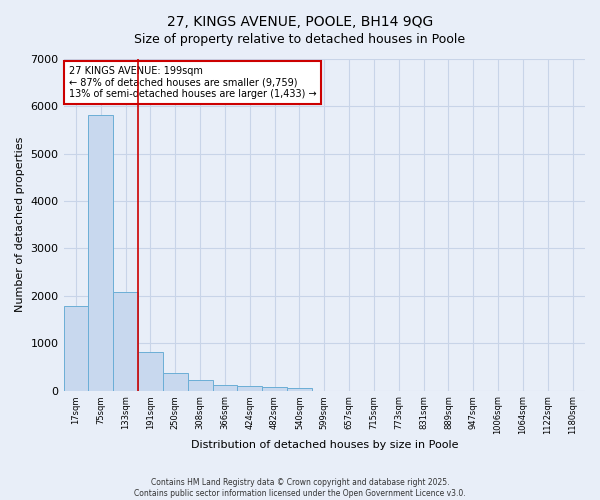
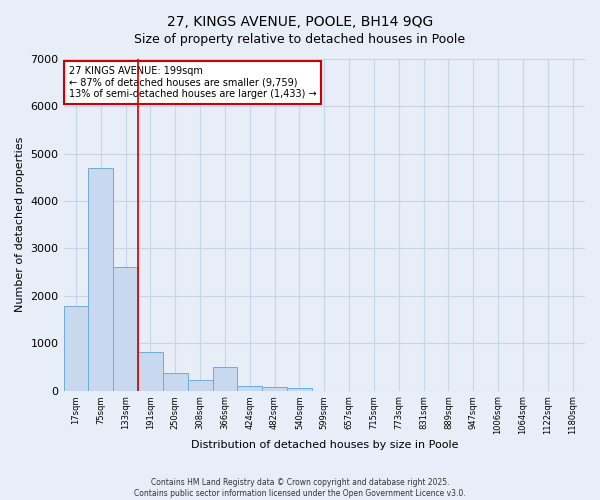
75sqm: 5820 -> 4700
133sqm: 2080 -> 2600
366sqm: 120 -> 500
